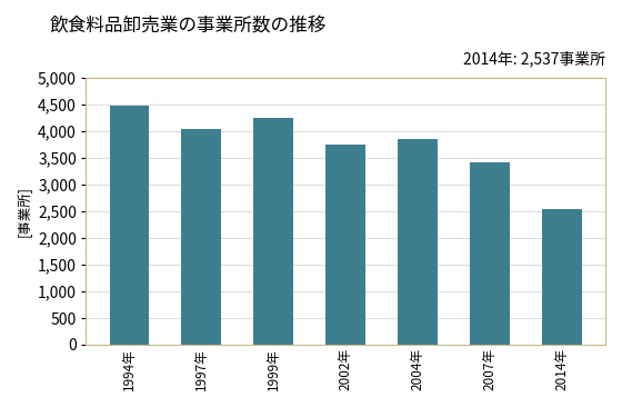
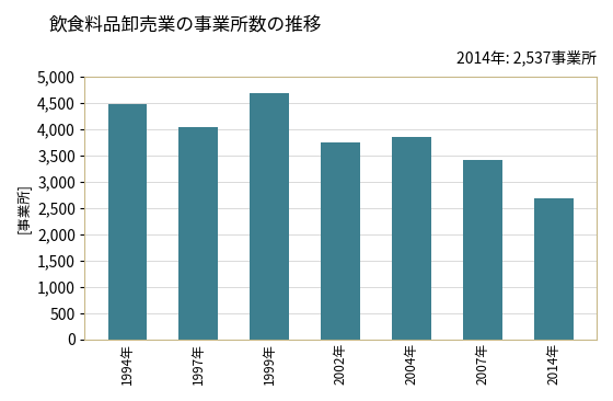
1999年: 4,260 -> 4,700
2014年: 2,540 -> 2,700
